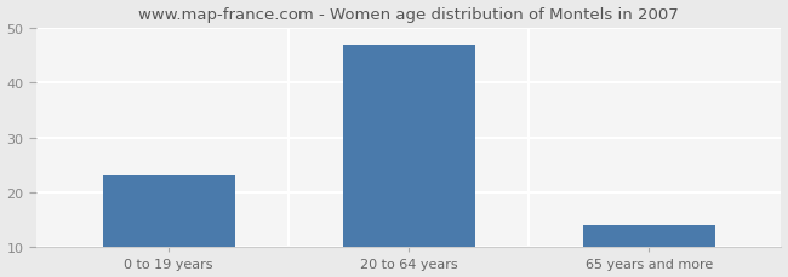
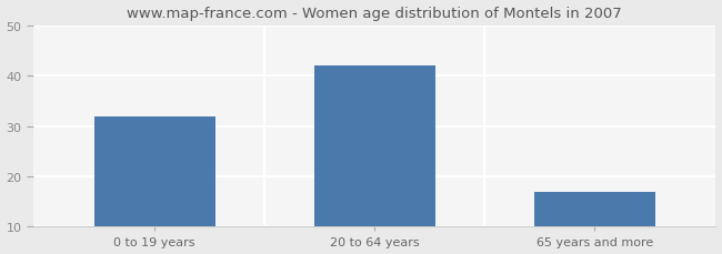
0 to 19 years: 23 -> 32
20 to 64 years: 47 -> 42
65 years and more: 14 -> 17
